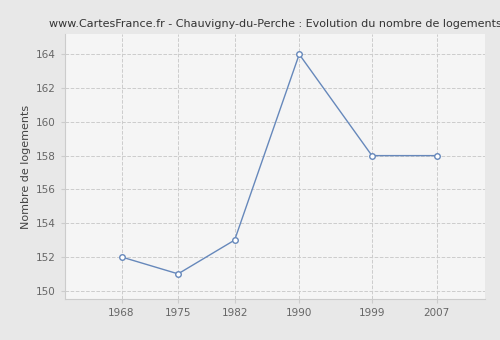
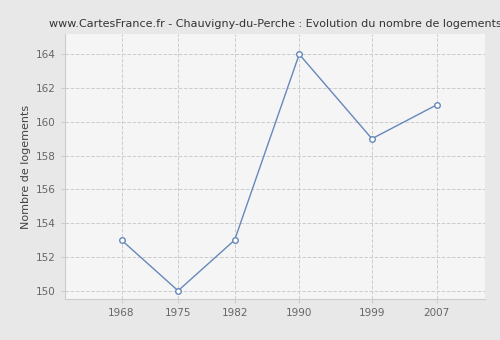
1968: 152 -> 153
1975: 151 -> 150
1999: 158 -> 159
2007: 158 -> 161
